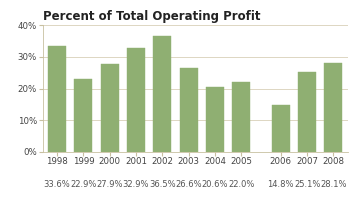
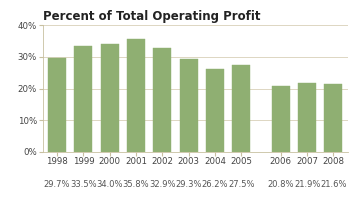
1998: 33.6% -> 29.7%
1999: 22.9% -> 33.5%
2000: 27.9% -> 34.0%
2001: 32.9% -> 35.8%
2002: 36.5% -> 32.9%
2003: 26.6% -> 29.3%
2004: 20.6% -> 26.2%
2005: 22.0% -> 27.5%
2006: 14.8% -> 20.8%
2007: 25.1% -> 21.9%
2008: 28.1% -> 21.6%
